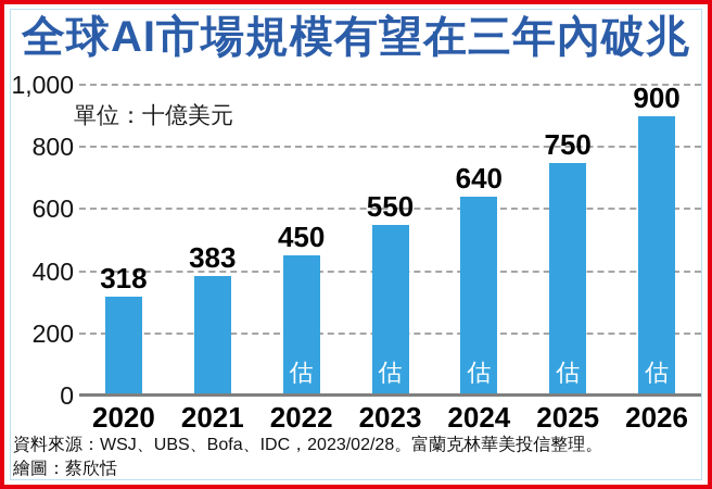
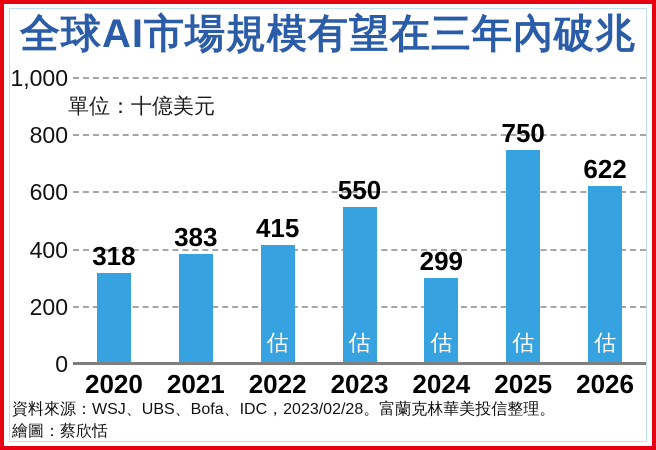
2022: 450 -> 415
2024: 640 -> 299
2026: 900 -> 622
